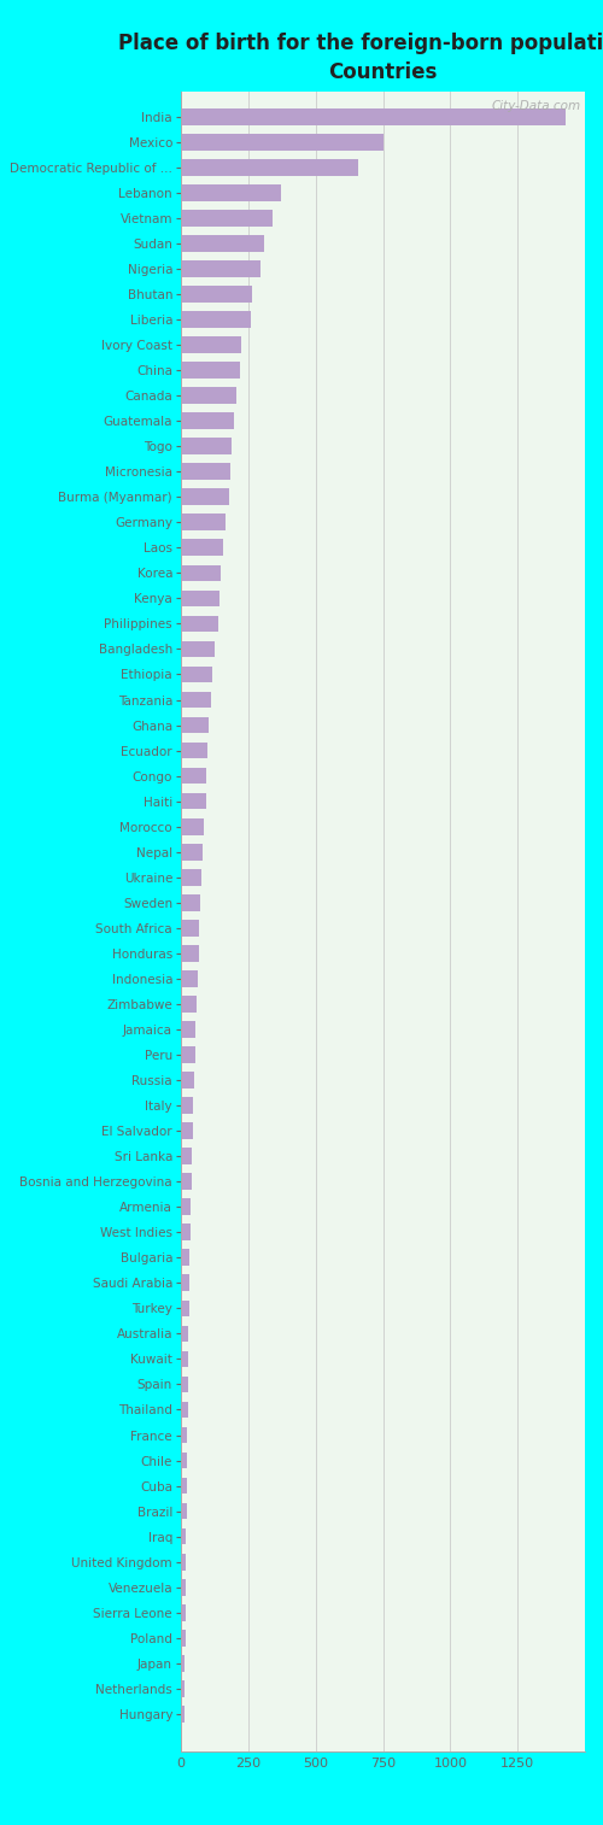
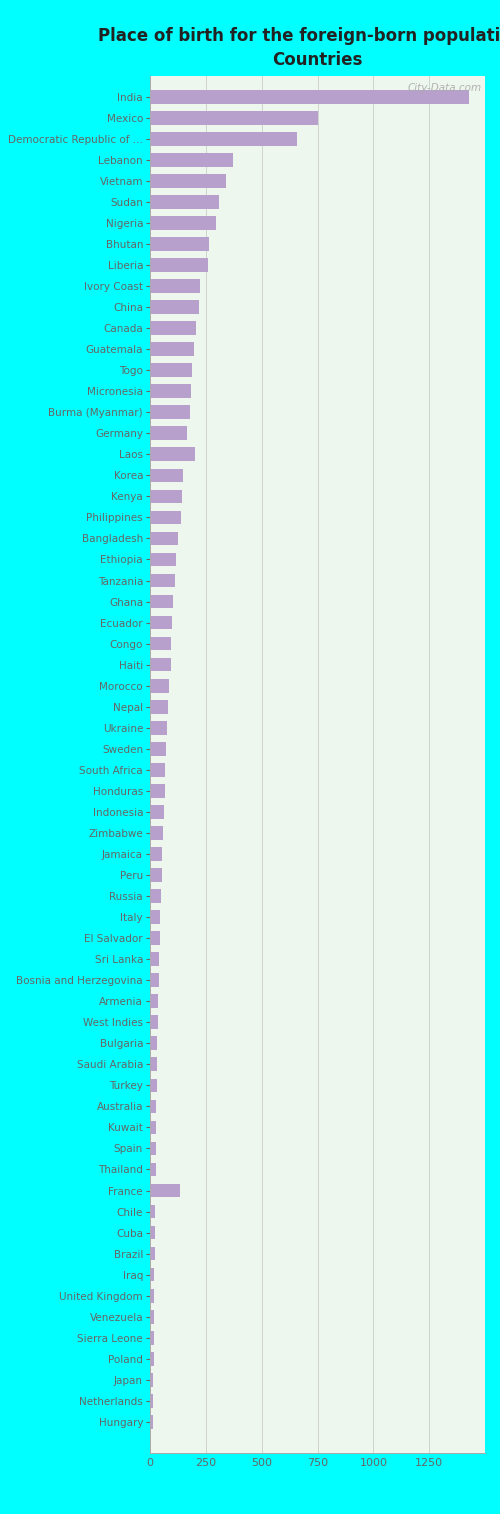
Laos: 155 -> 200
France: 24 -> 135
